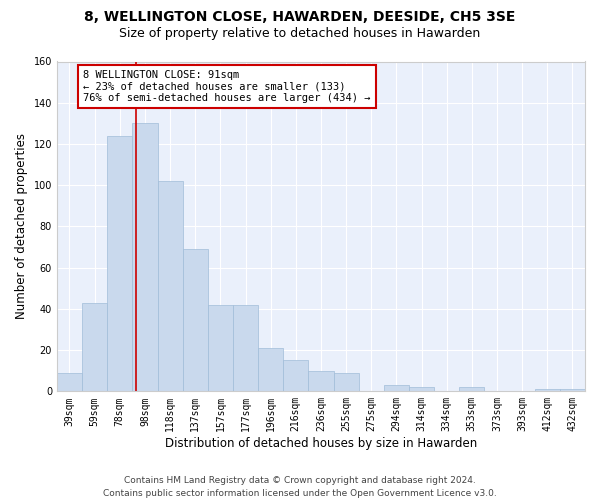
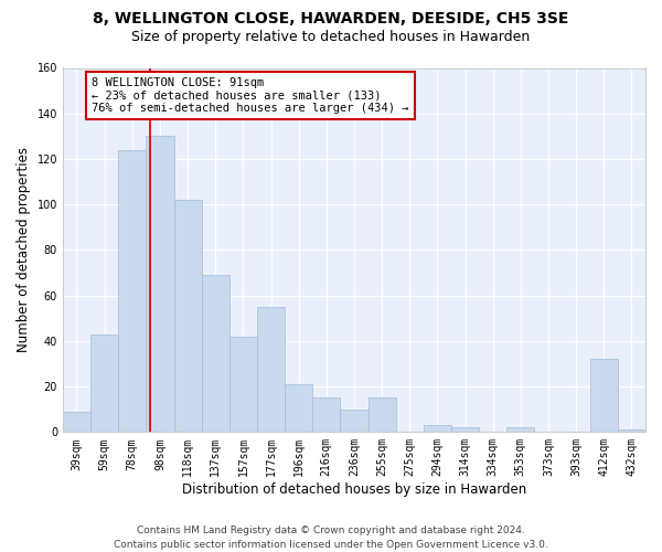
177sqm: 42 -> 55
255sqm: 9 -> 15
412sqm: 1 -> 32
